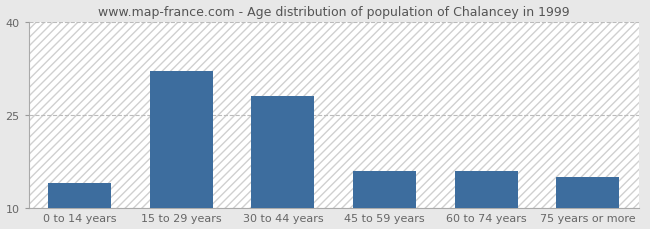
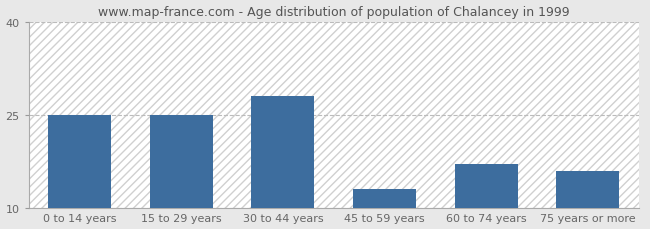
0 to 14 years: 14 -> 25
15 to 29 years: 32 -> 25
45 to 59 years: 16 -> 13
60 to 74 years: 16 -> 17
75 years or more: 15 -> 16
